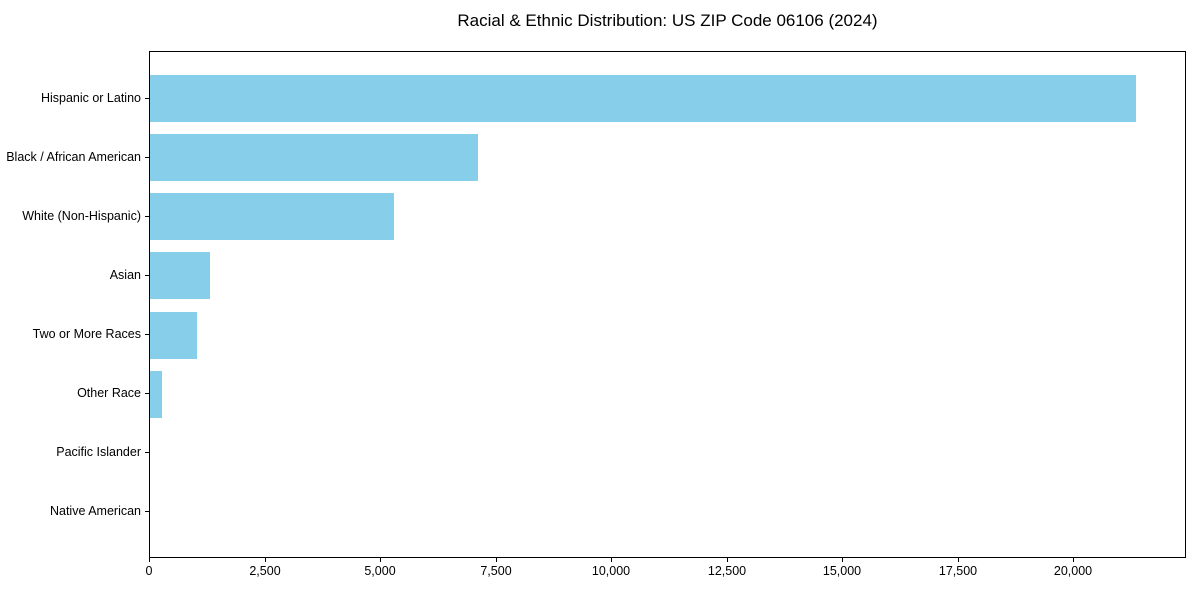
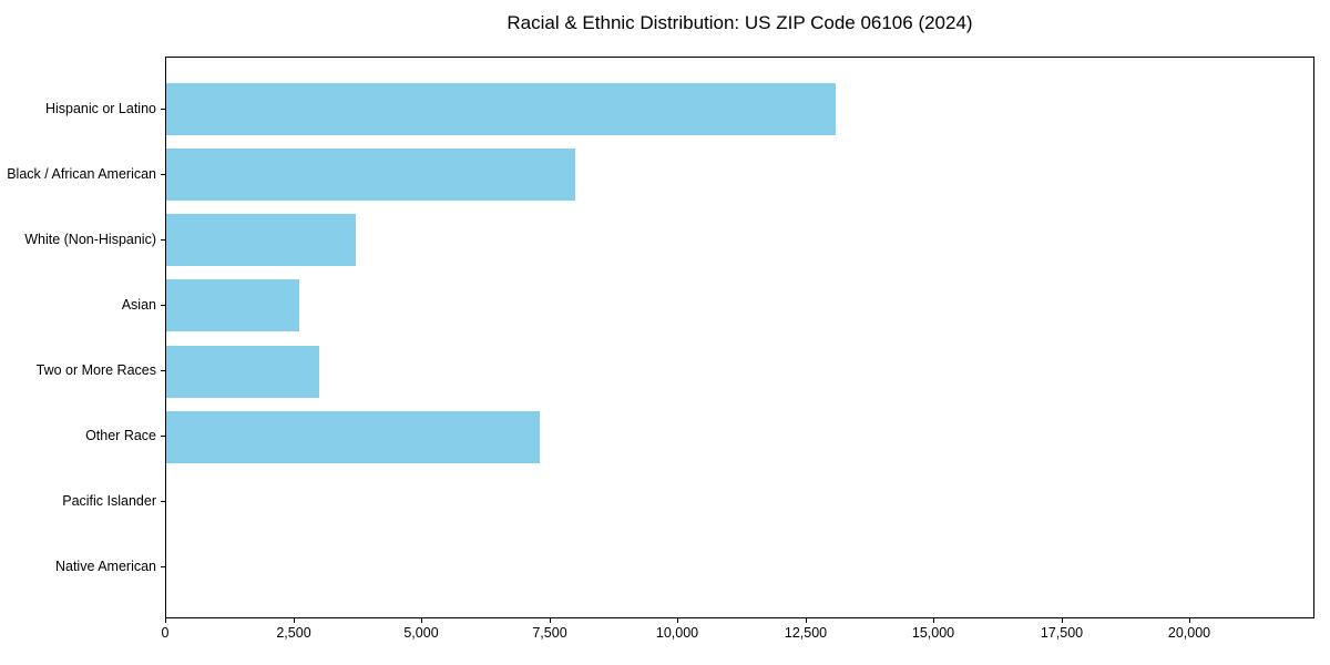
Hispanic or Latino: 21400 -> 13100
Black / African American: 7100 -> 8000
White (Non-Hispanic): 5300 -> 3700
Asian: 1300 -> 2600
Two or More Races: 1000 -> 3000
Other Race: 300 -> 7300
